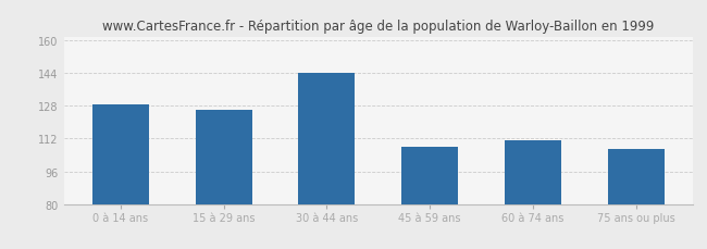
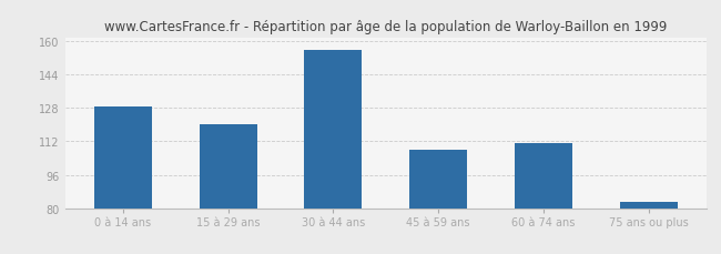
15 à 29 ans: 126 -> 120
30 à 44 ans: 144 -> 156
75 ans ou plus: 107 -> 83
